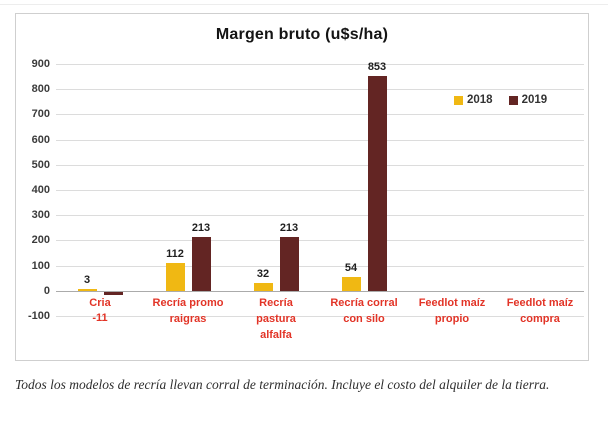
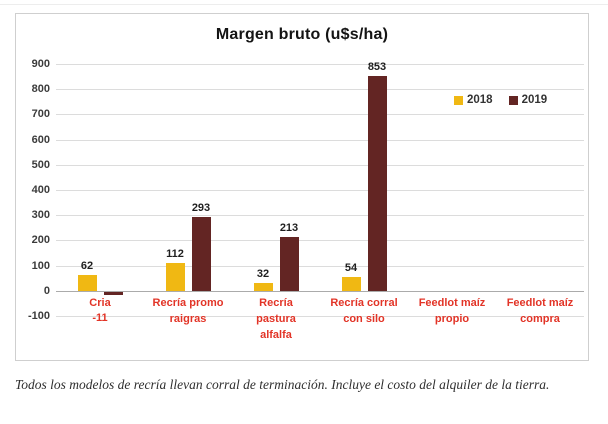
2018/Cria: 3 -> 62
2019/Recría promo raigras: 213 -> 293
